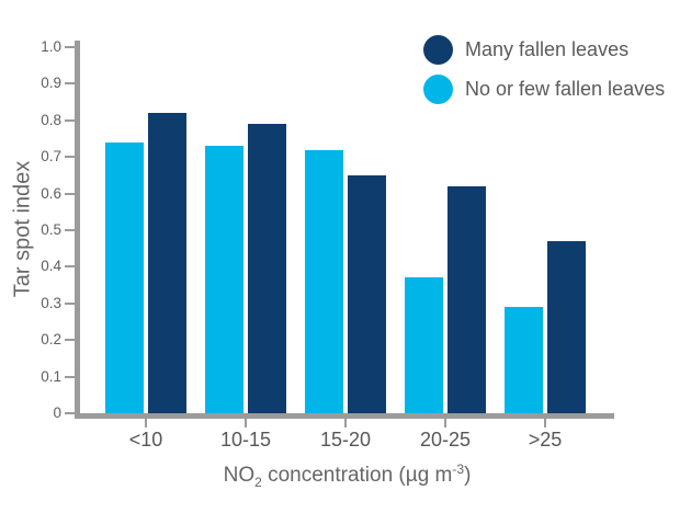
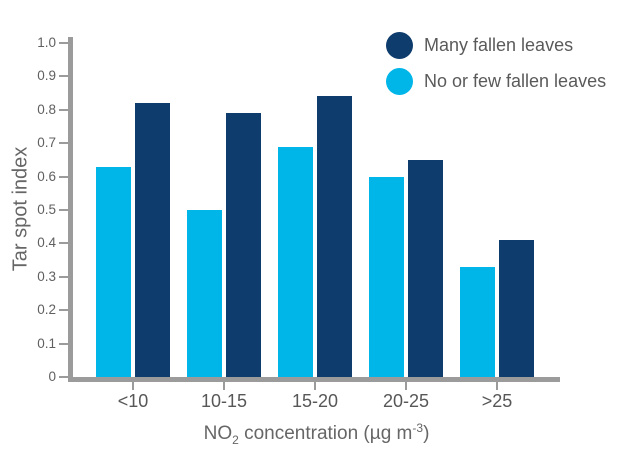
No or few fallen leaves/<10: 0.74 -> 0.63
No or few fallen leaves/10-15: 0.73 -> 0.50
Many fallen leaves/15-20: 0.65 -> 0.84
No or few fallen leaves/15-20: 0.72 -> 0.69
Many fallen leaves/20-25: 0.62 -> 0.65
No or few fallen leaves/20-25: 0.37 -> 0.60
Many fallen leaves/>25: 0.47 -> 0.41
No or few fallen leaves/>25: 0.29 -> 0.33
